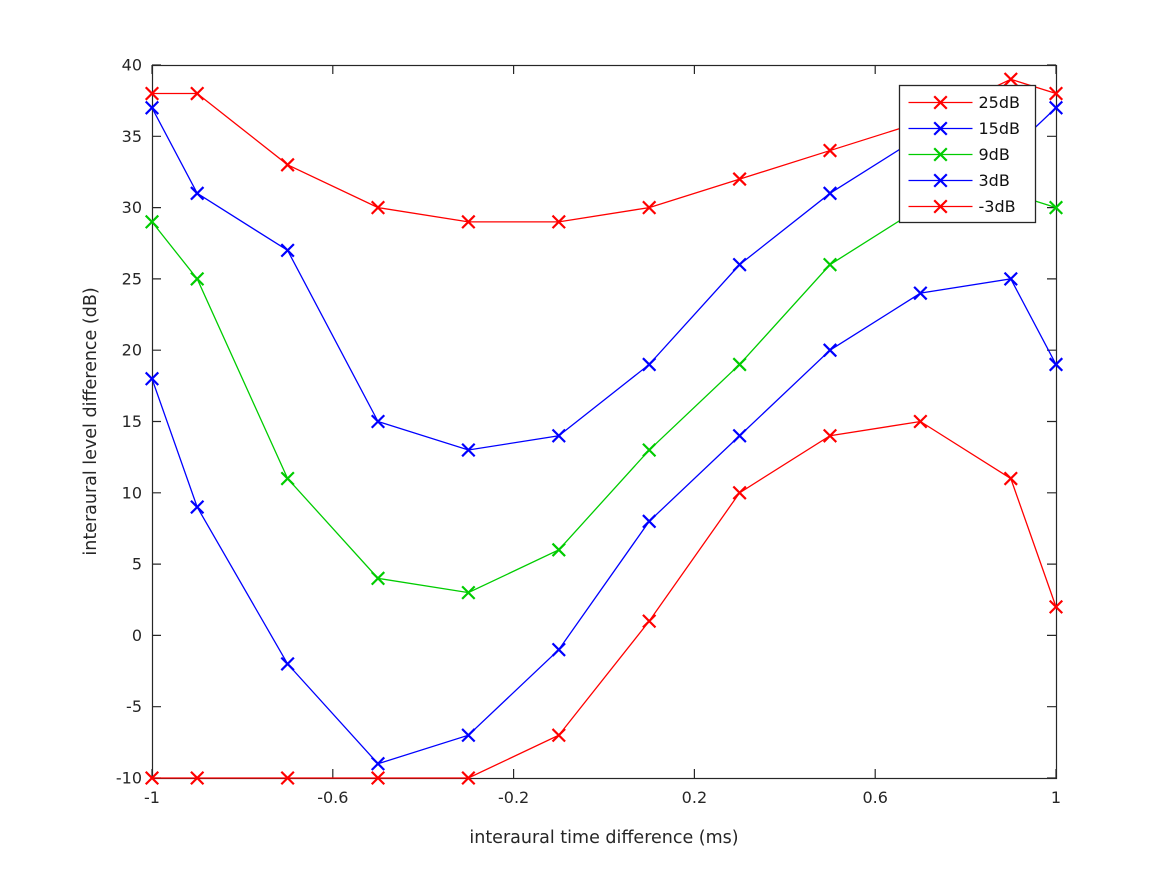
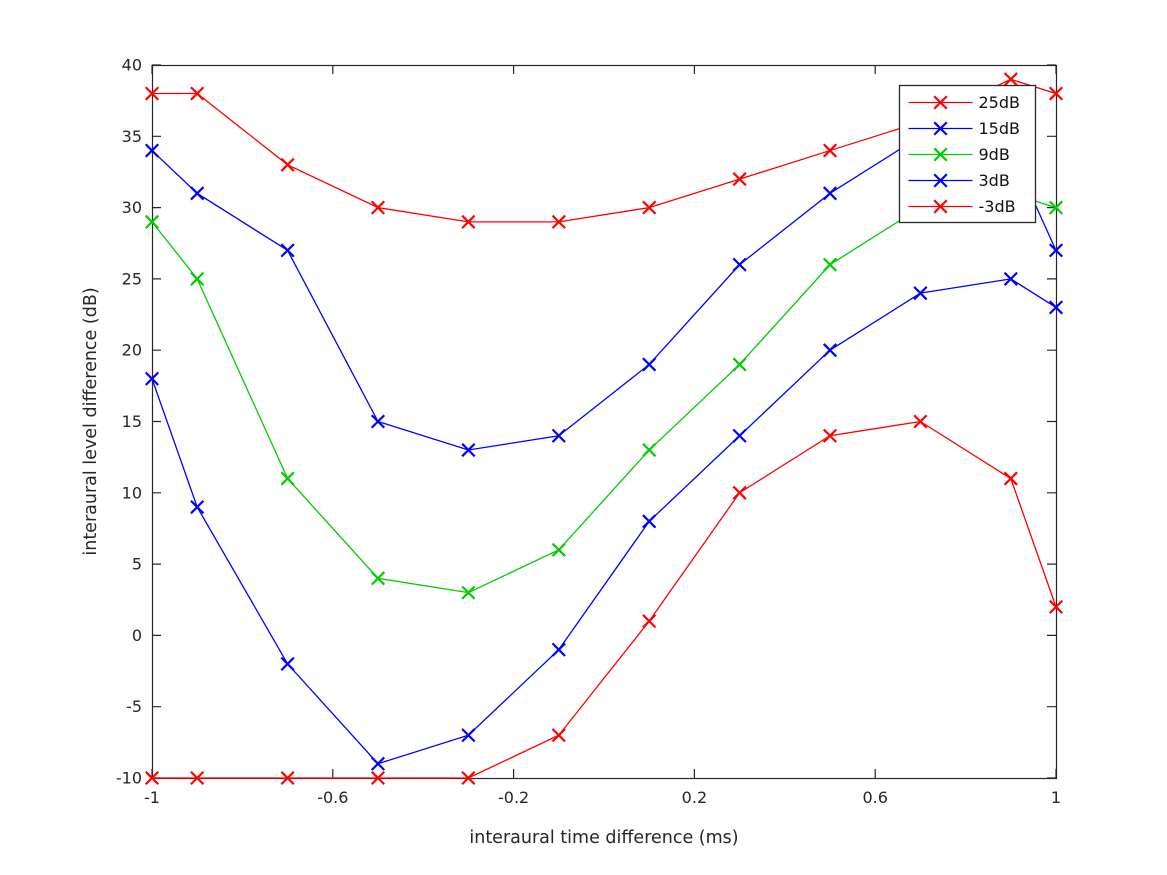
15dB/-1: 37 -> 34
15dB/1: 37 -> 27
3dB/1: 19 -> 23
